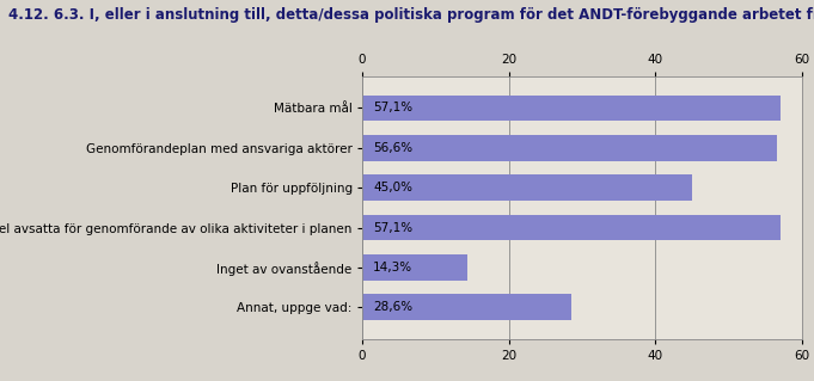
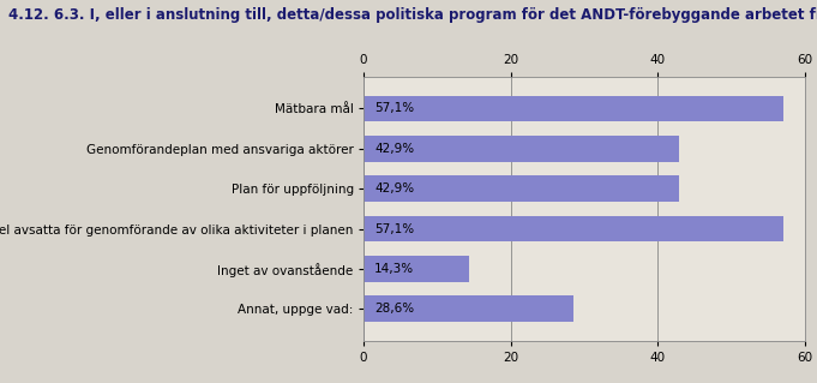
Genomförandeplan med ansvariga aktörer: 56,6% -> 42,9%
Plan för uppföljning: 45,0% -> 42,9%
